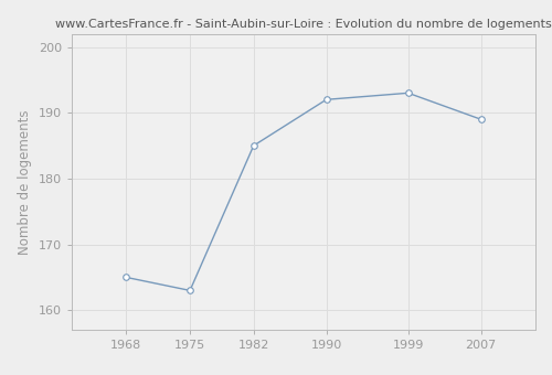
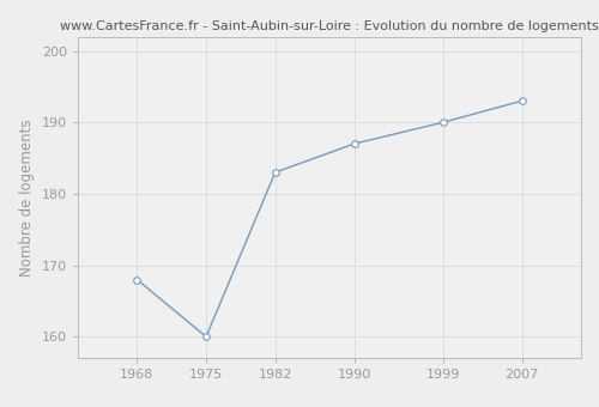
1968: 165 -> 168
1975: 163 -> 160
1982: 185 -> 183
1990: 192 -> 187
1999: 193 -> 190
2007: 189 -> 193
